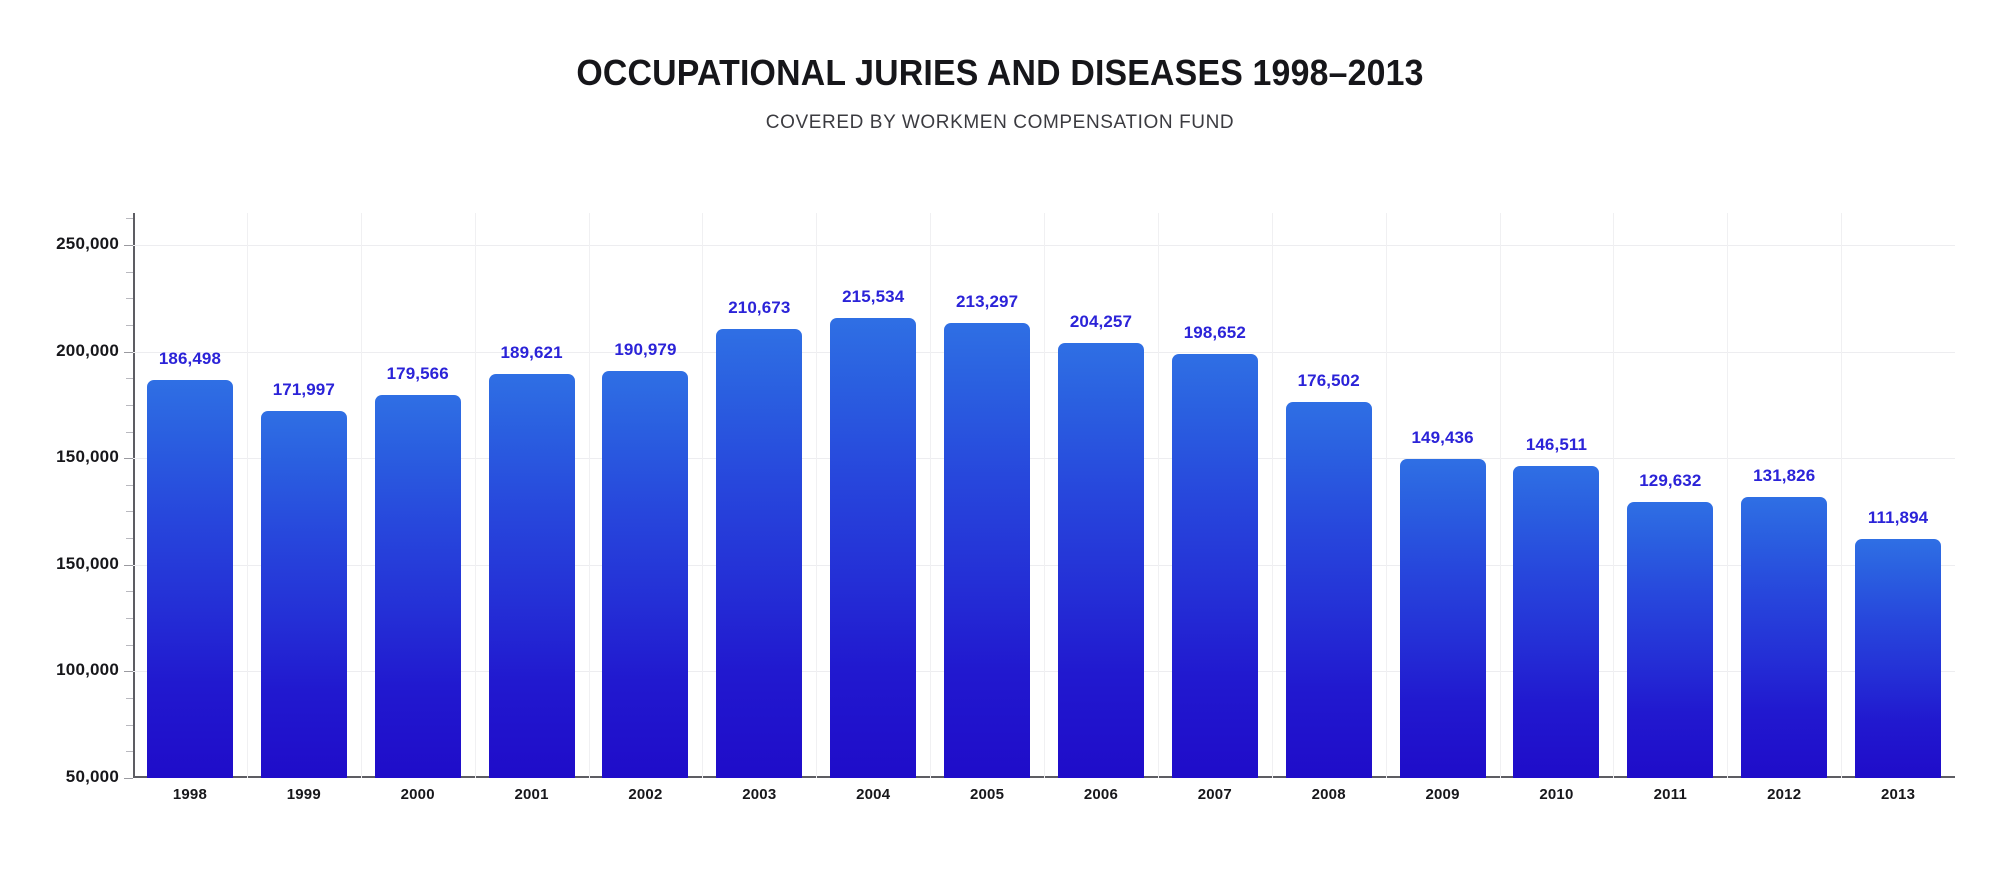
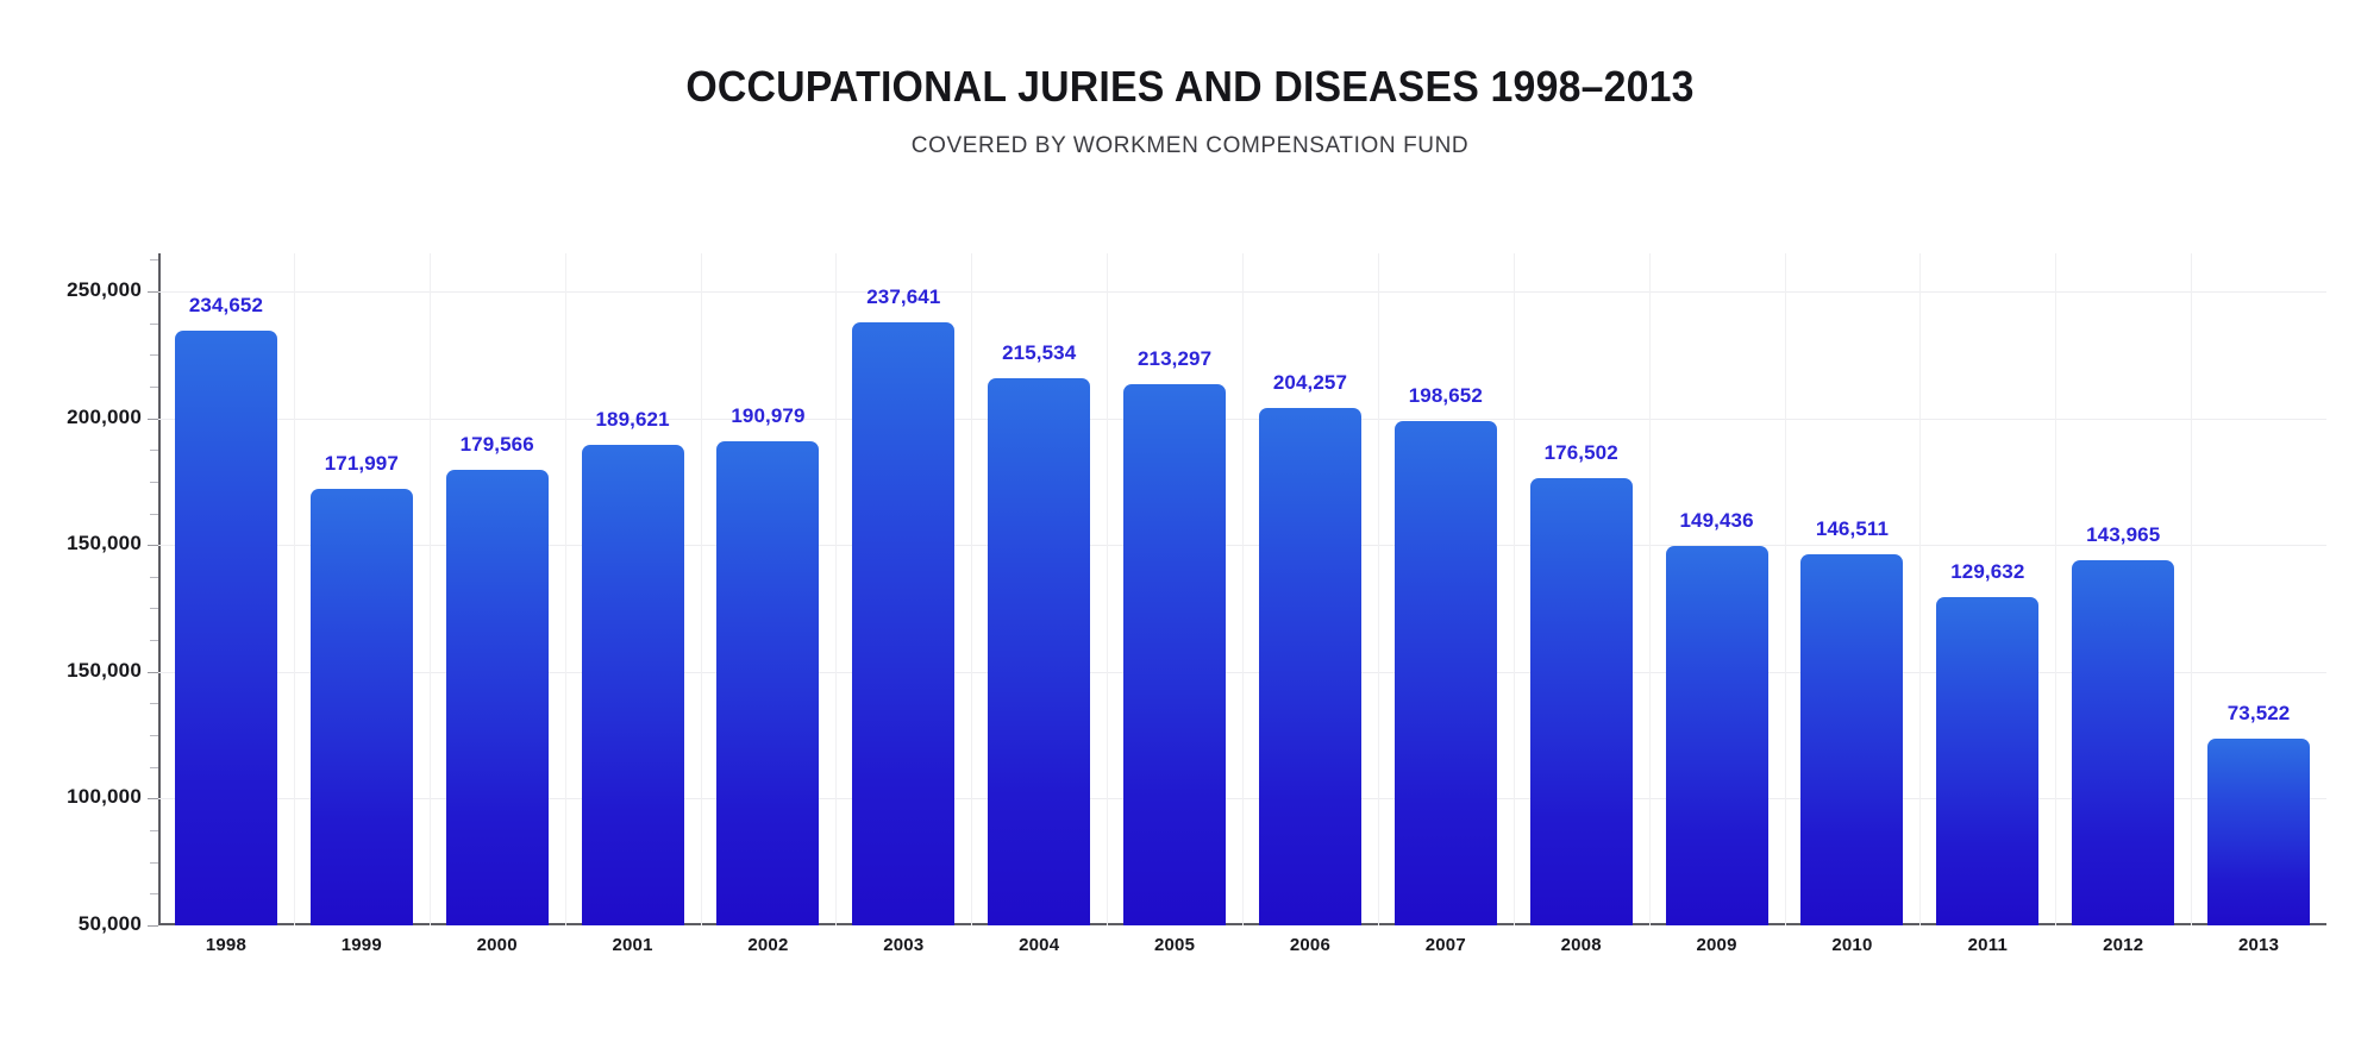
1998: 186,498 -> 234,652
2003: 210,673 -> 237,641
2012: 131,826 -> 143,965
2013: 111,894 -> 73,522
